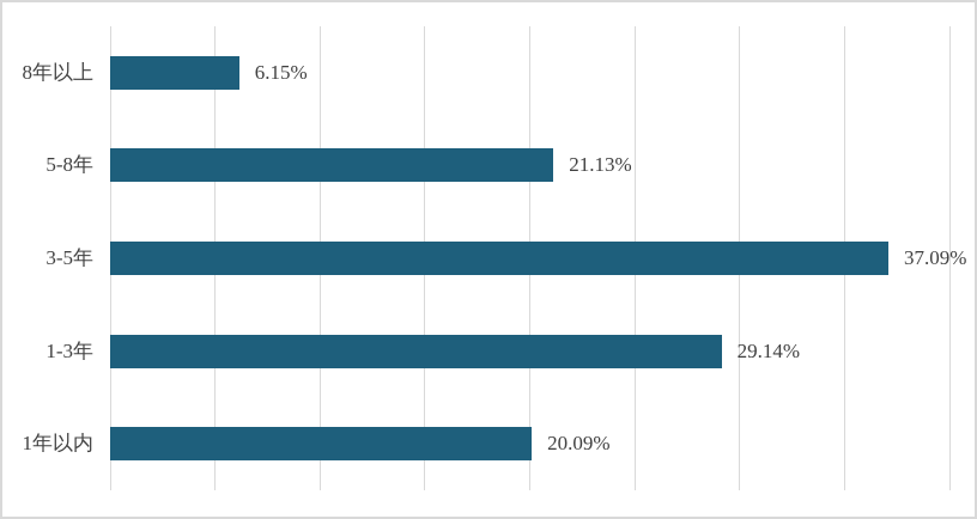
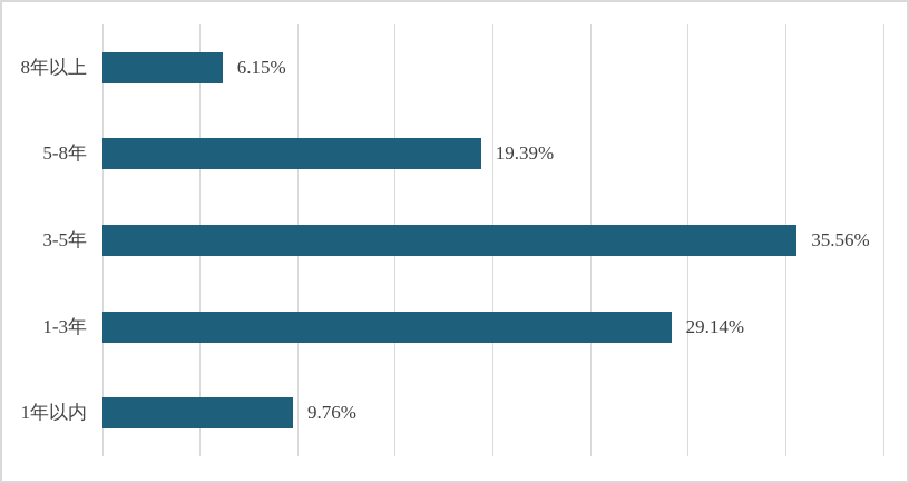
5-8年: 21.13% -> 19.39%
3-5年: 37.09% -> 35.56%
1年以内: 20.09% -> 9.76%
